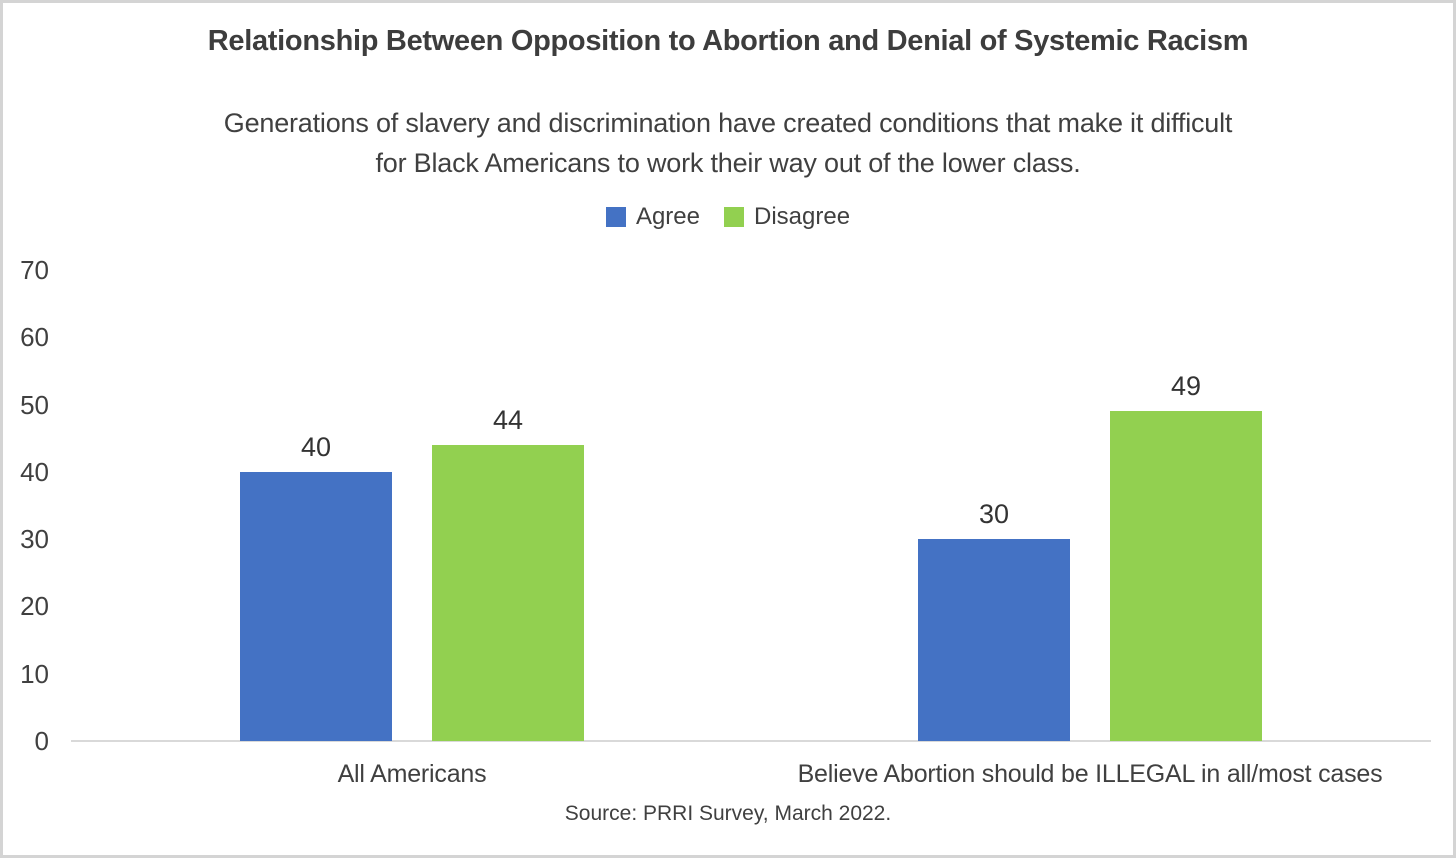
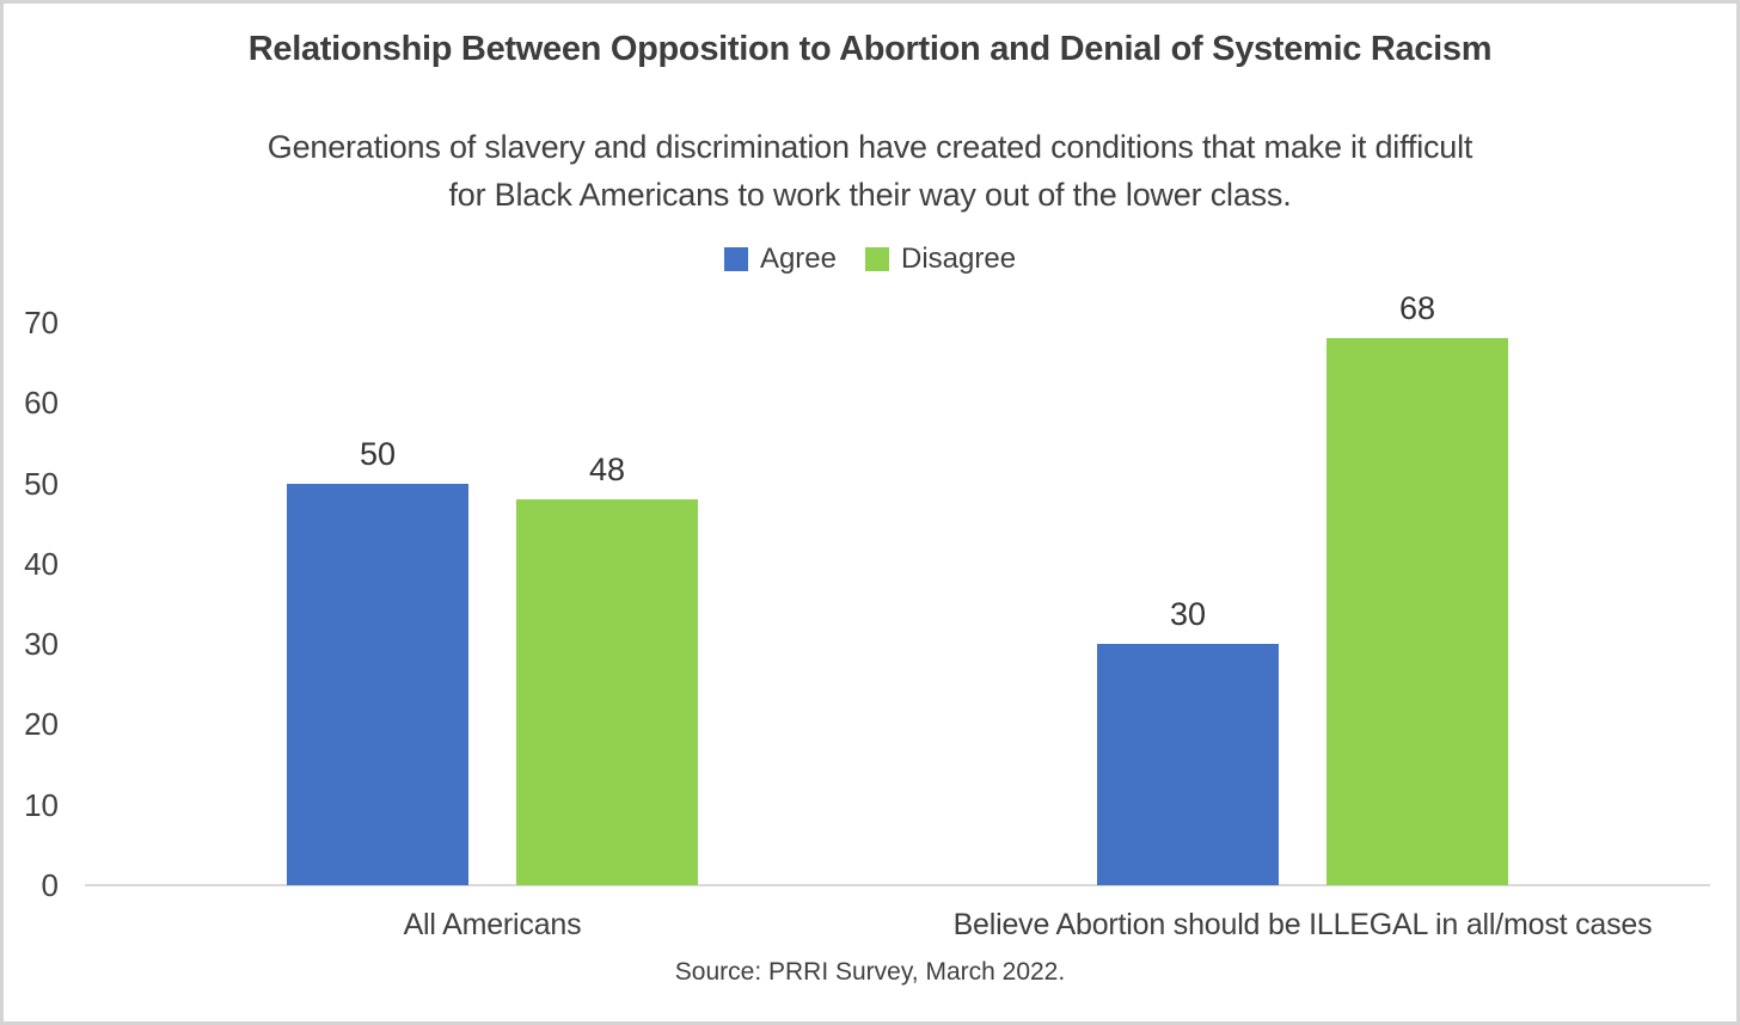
Agree/All Americans: 40 -> 50
Disagree/All Americans: 44 -> 48
Disagree/Believe Abortion should be ILLEGAL in all/most cases: 49 -> 68
